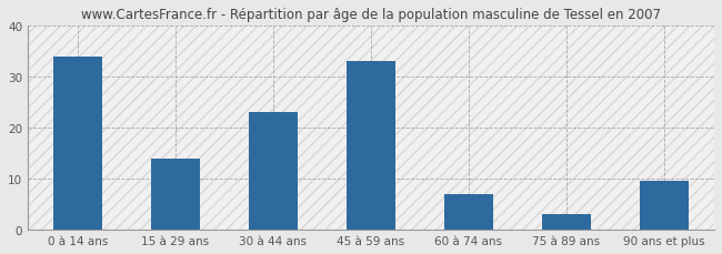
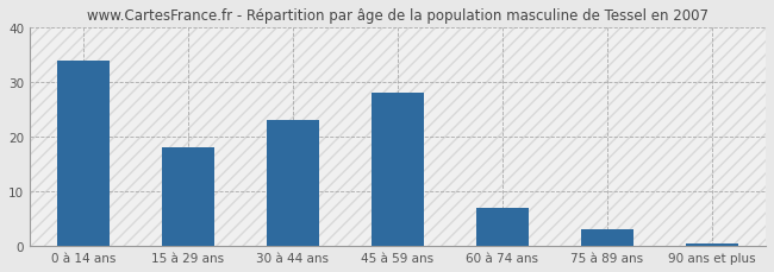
15 à 29 ans: 14.0 -> 18.0
45 à 59 ans: 33.0 -> 28.0
90 ans et plus: 9.5 -> 0.4
